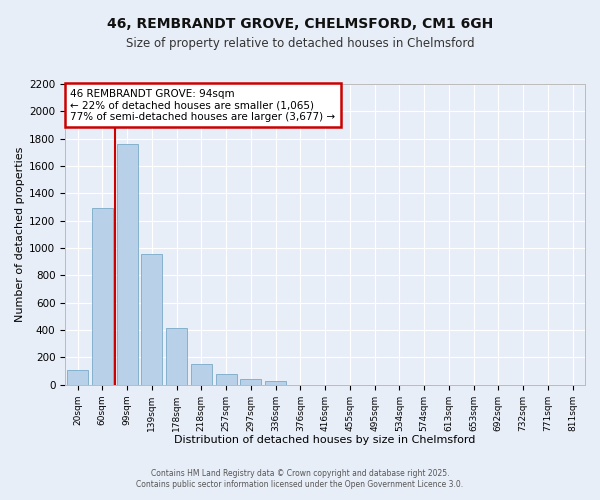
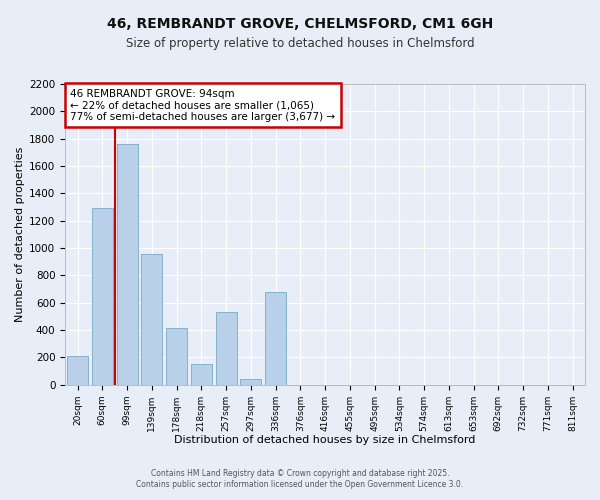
20sqm: 110 -> 210
257sqm: 80 -> 530
336sqm: 20 -> 680
